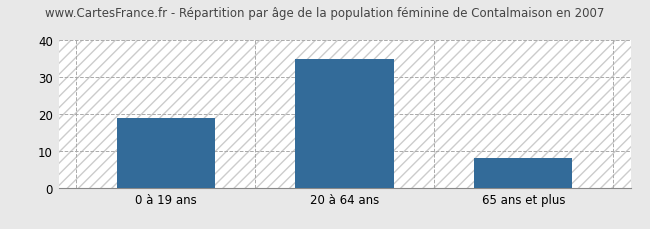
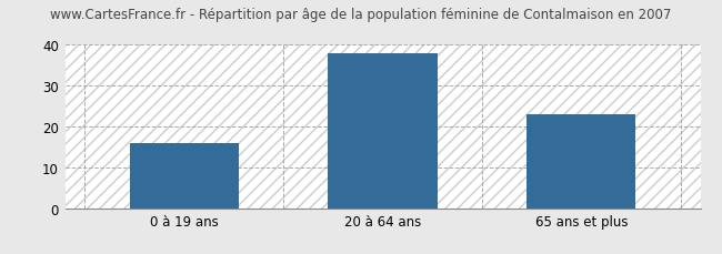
0 à 19 ans: 19 -> 16
20 à 64 ans: 35 -> 38
65 ans et plus: 8 -> 23
